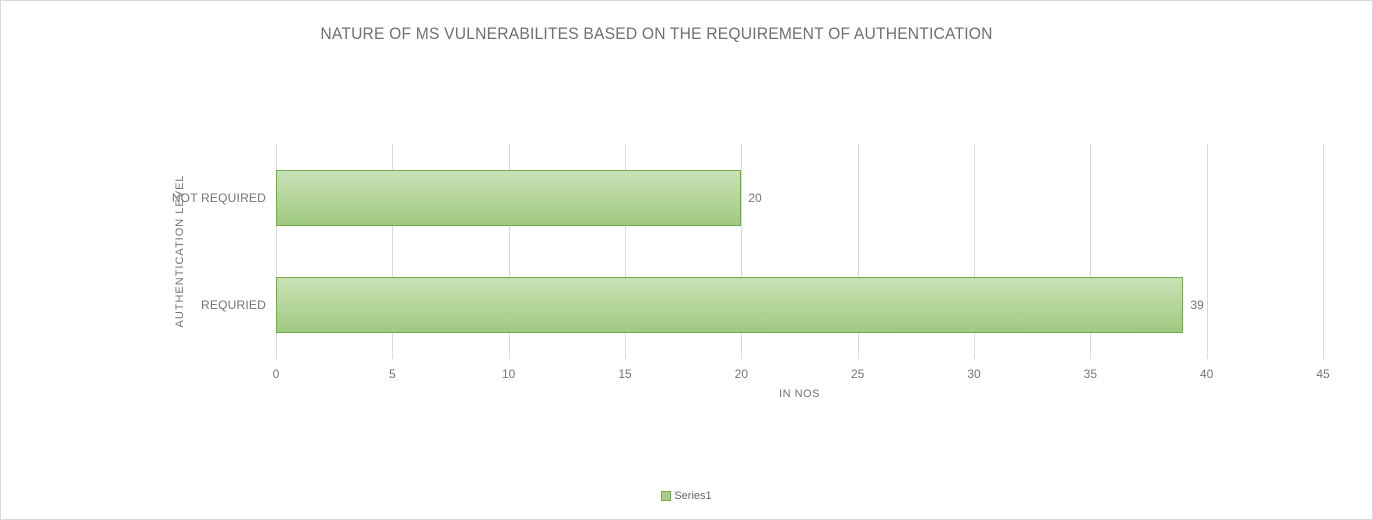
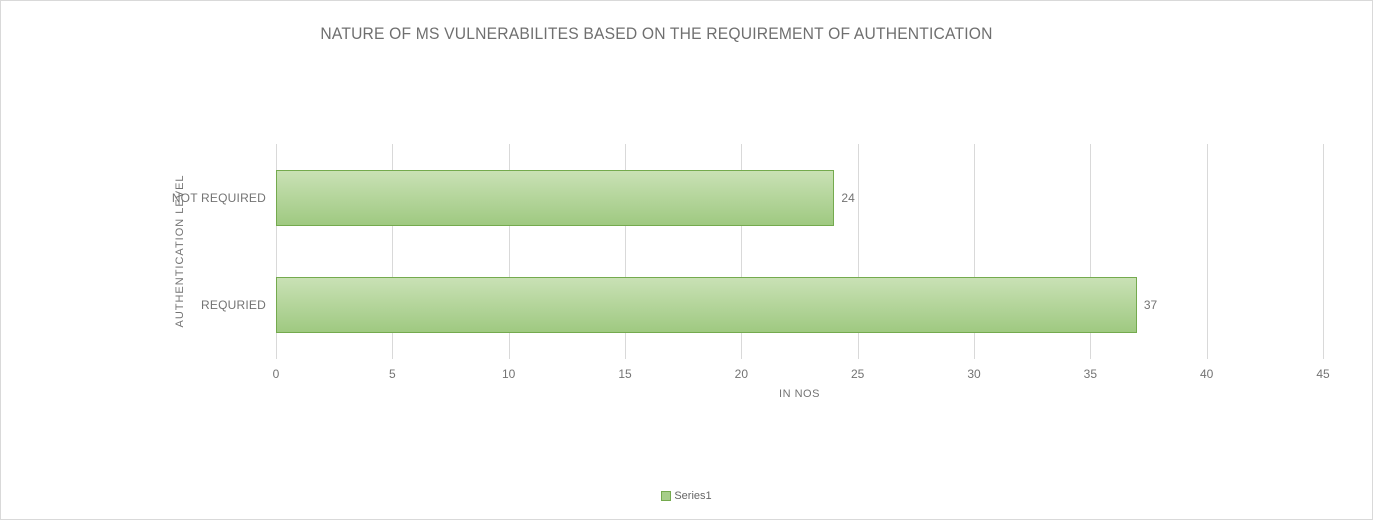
NOT REQUIRED: 20 -> 24
REQURIED: 39 -> 37
